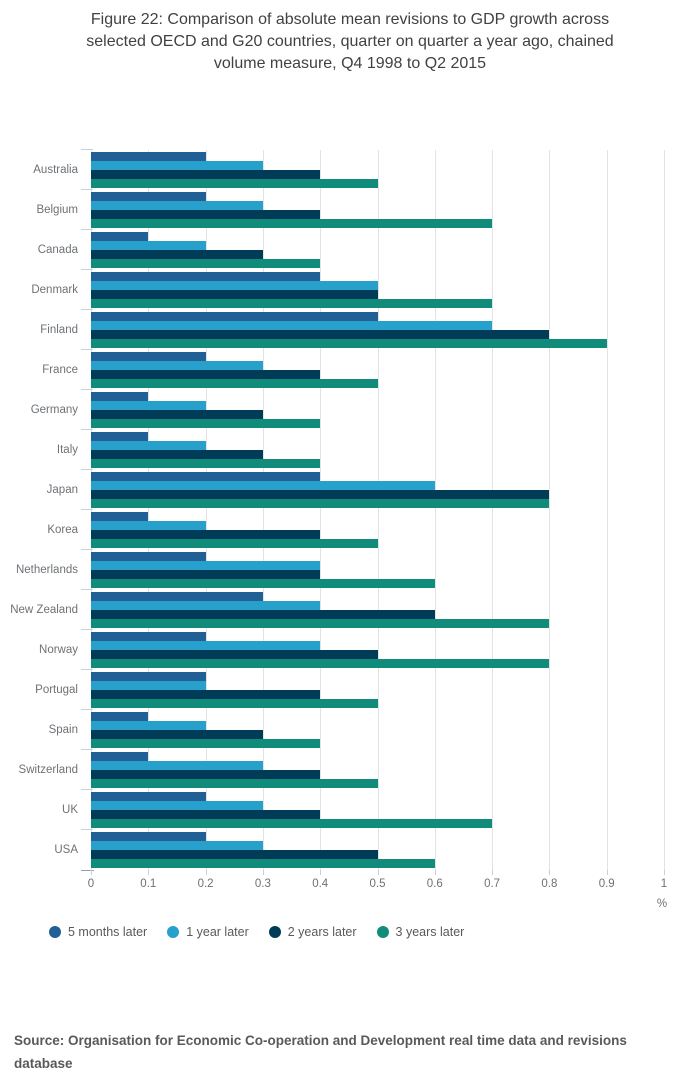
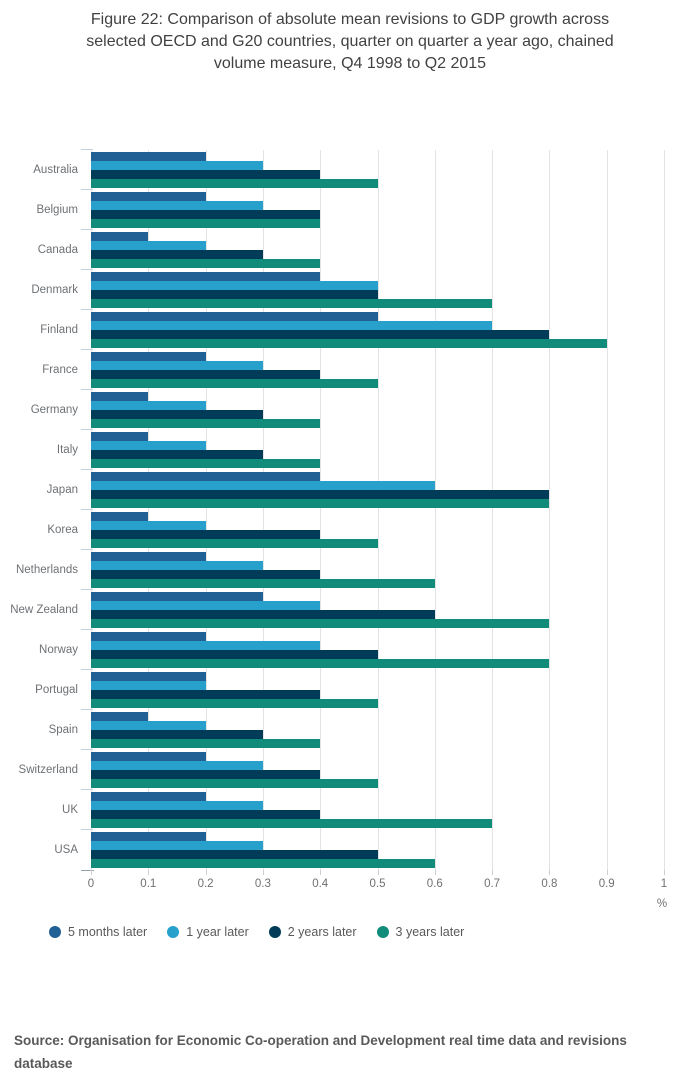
3 years later/Belgium: 0.7 -> 0.4
1 year later/Netherlands: 0.4 -> 0.3
5 months later/Switzerland: 0.1 -> 0.2
